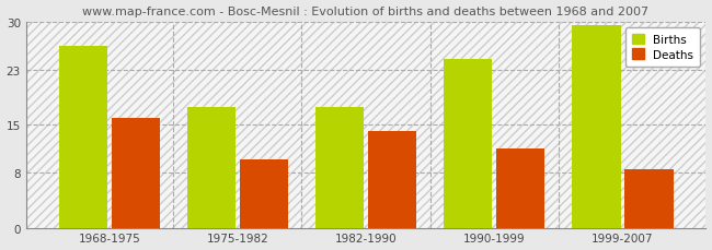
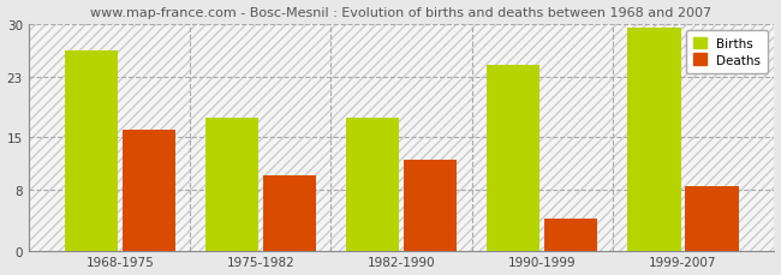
Deaths/1982-1990: 14.0 -> 12.0
Deaths/1990-1999: 11.5 -> 4.2
